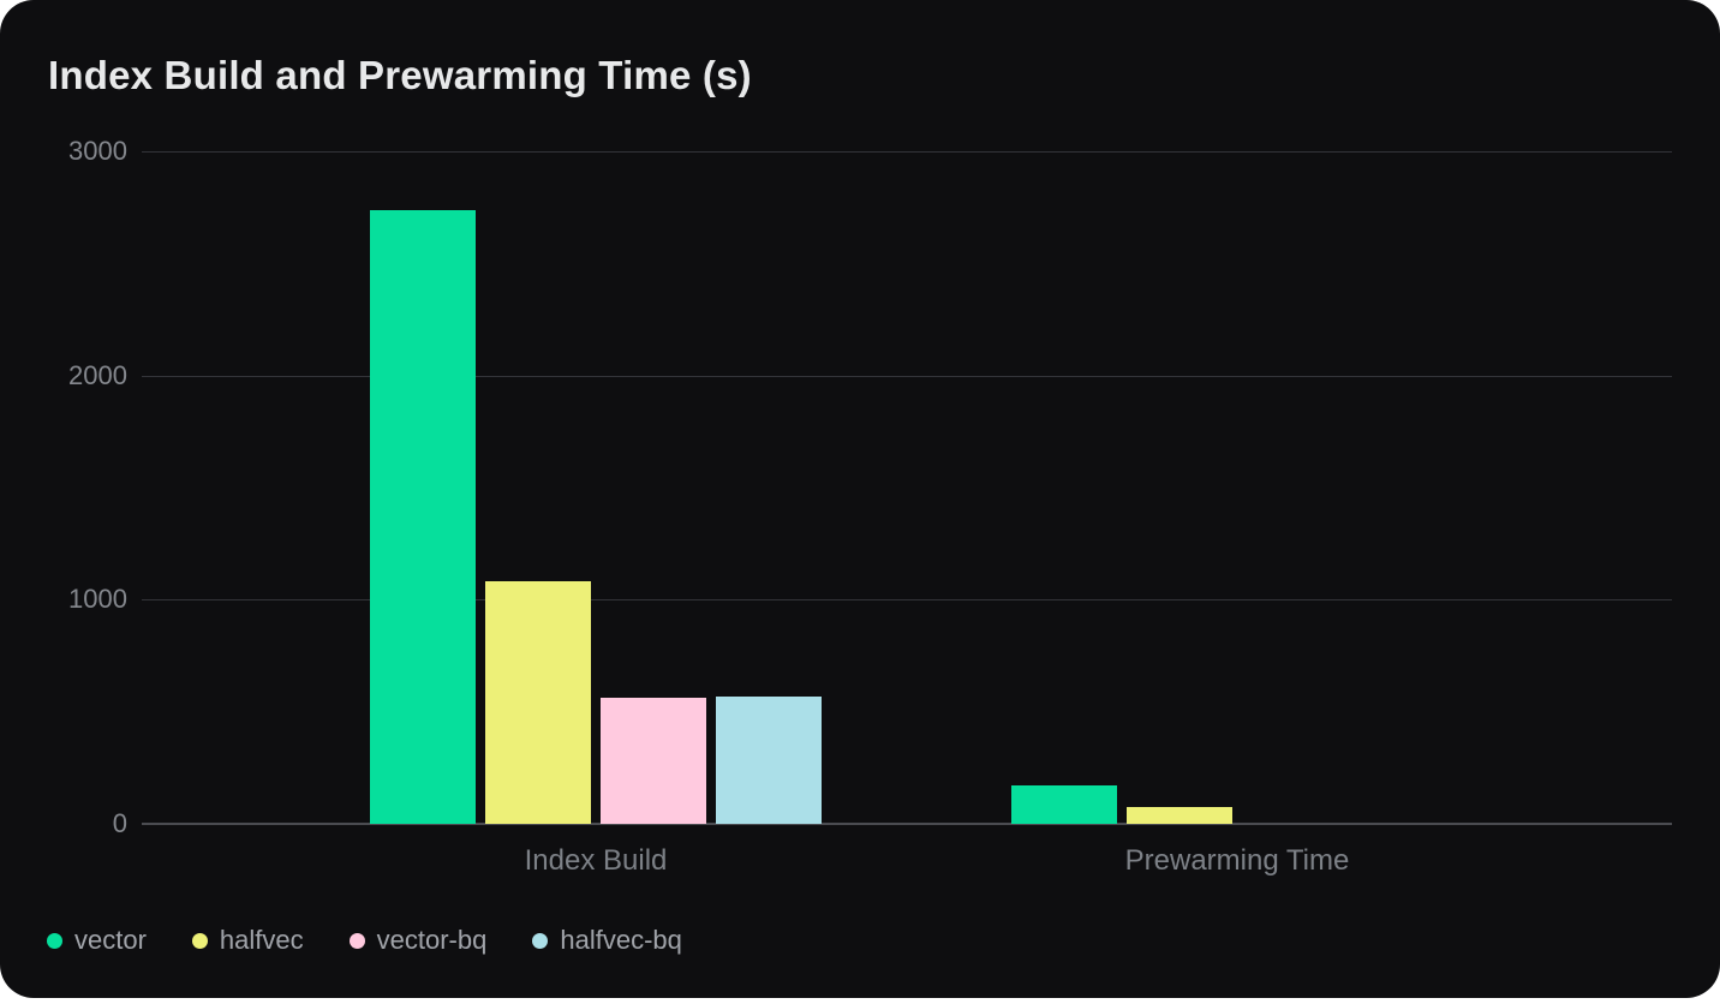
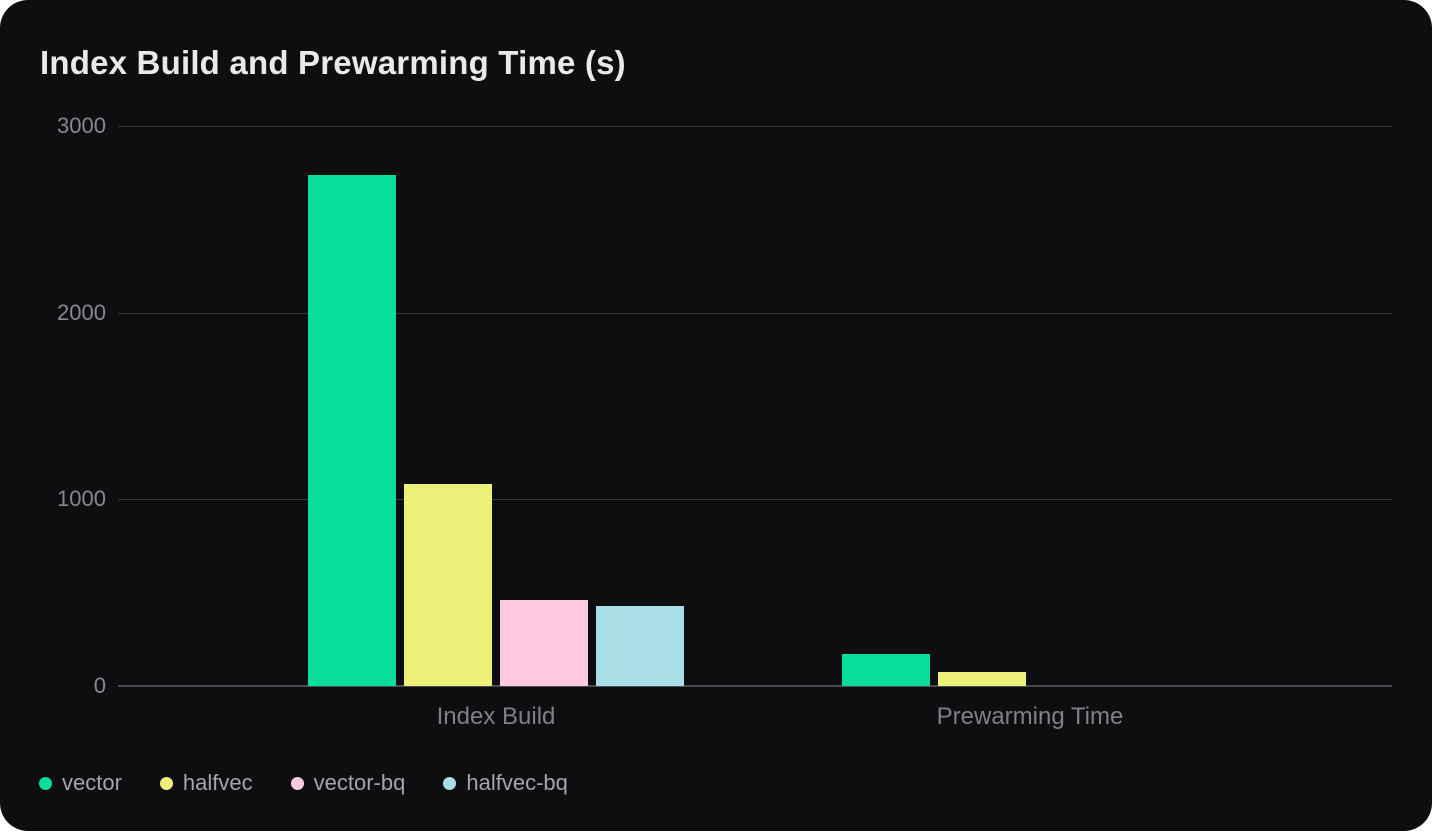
vector-bq/Index Build: 560 -> 460
halfvec-bq/Index Build: 570 -> 430
